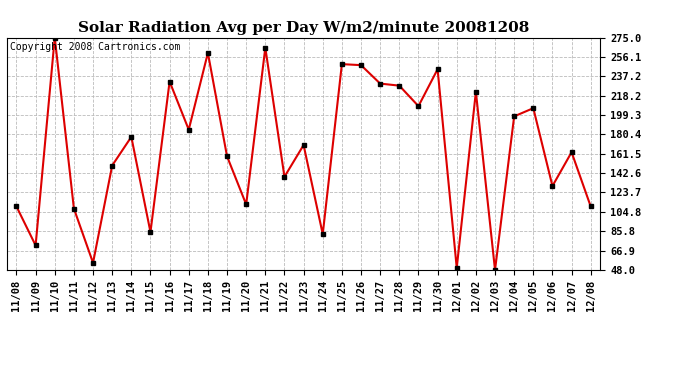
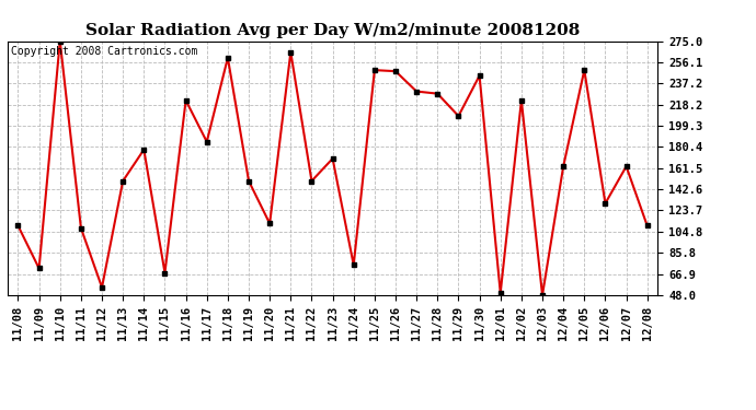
11/15: 85 -> 68
11/16: 232 -> 222
11/19: 159 -> 150
11/22: 139 -> 150
11/24: 83 -> 75
12/04: 198 -> 163
12/05: 206 -> 249
